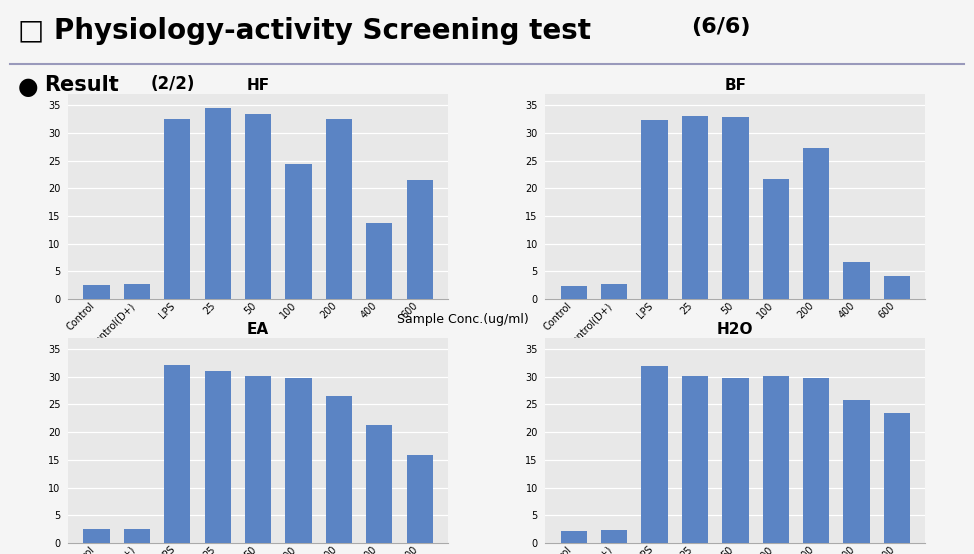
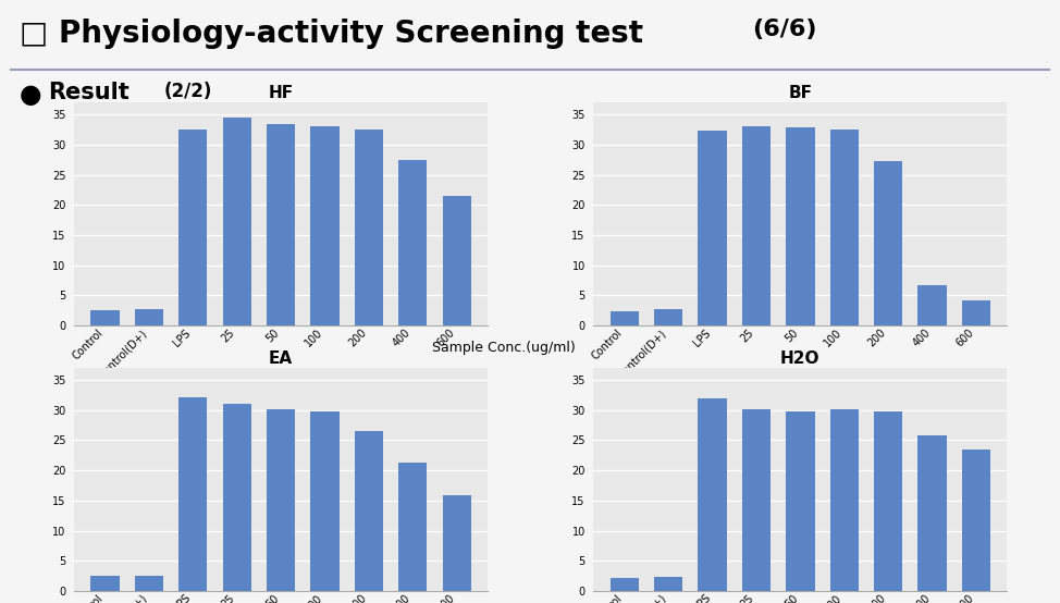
HF/100: 24.4 -> 33.0
HF/400: 13.8 -> 27.5
BF/100: 21.6 -> 32.5
